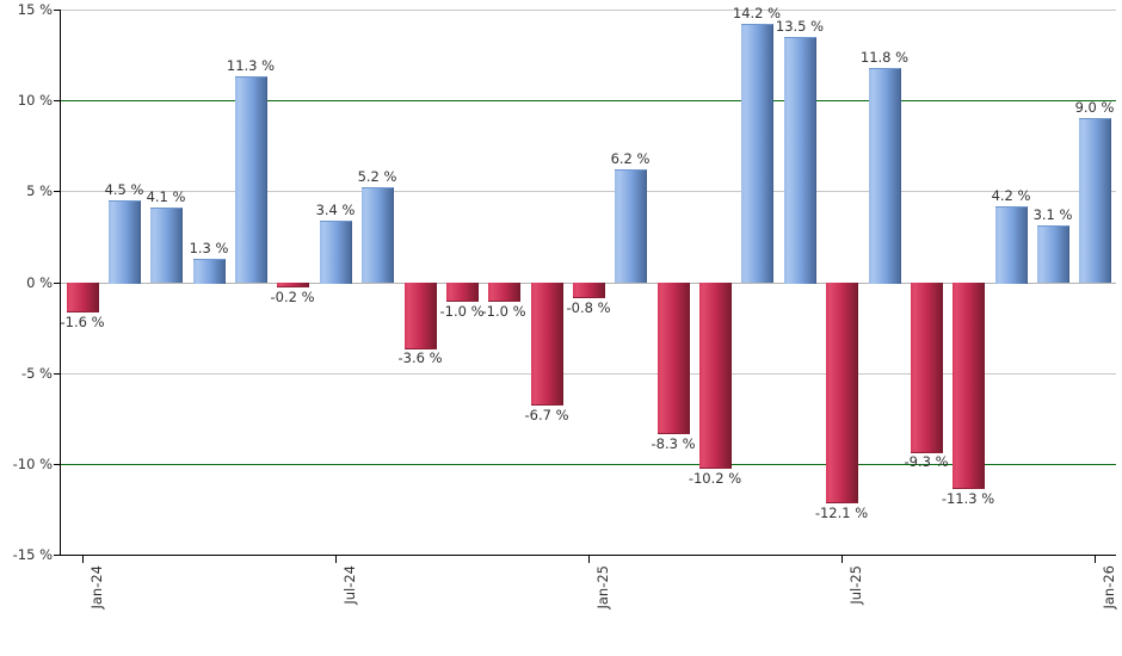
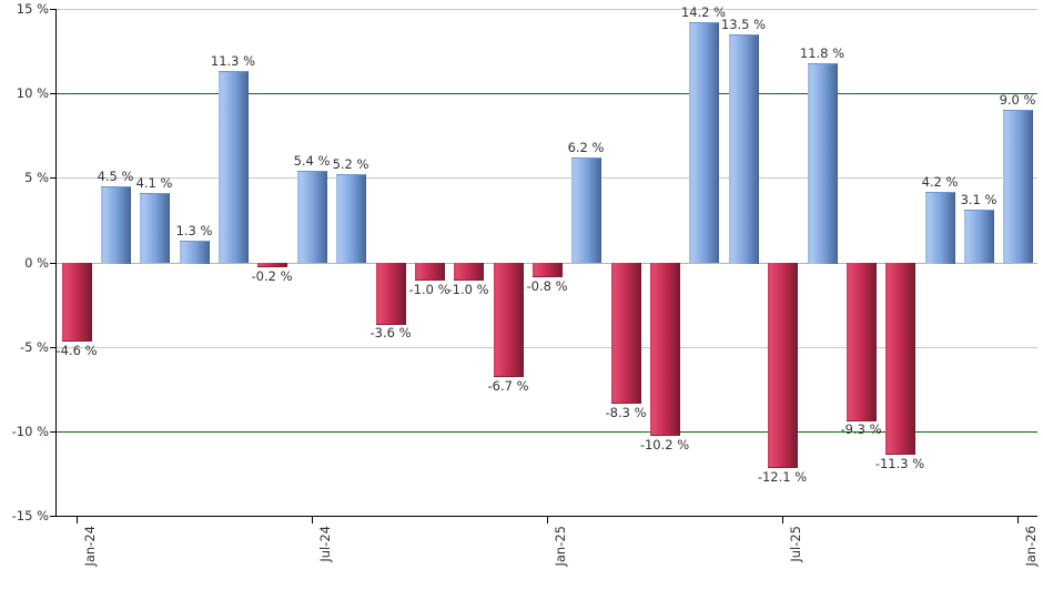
Jan-24: -1.6 -> -4.6
Jul-24: 3.4 -> 5.4
